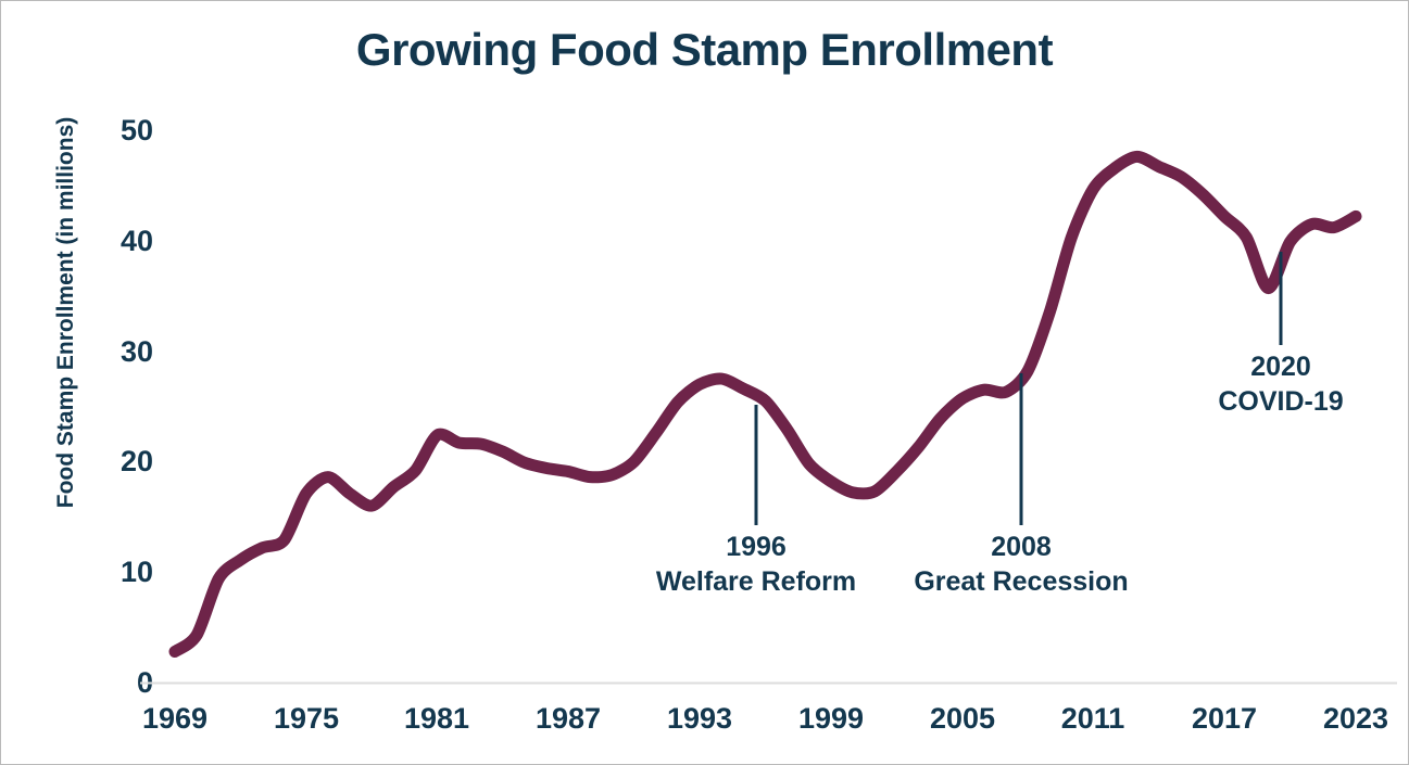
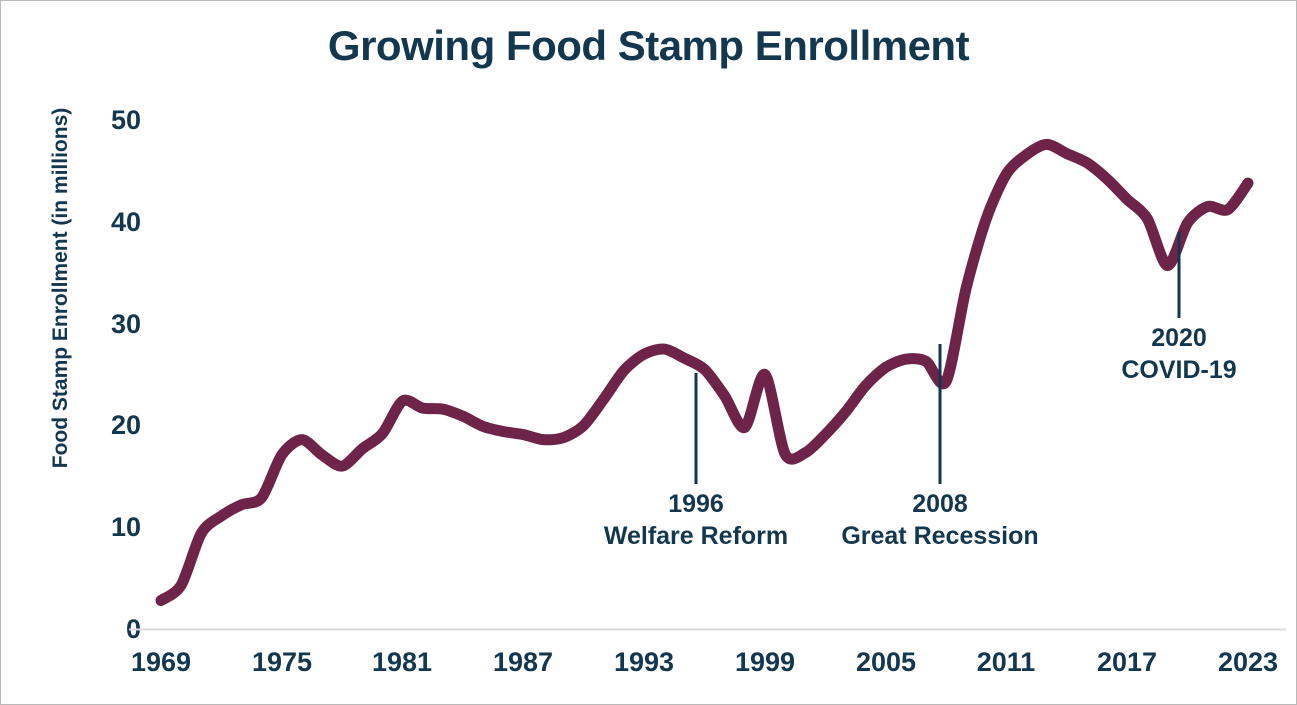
1999: 18.2 -> 25.0
2008: 28.2 -> 24.3
2023: 42.2 -> 43.8
